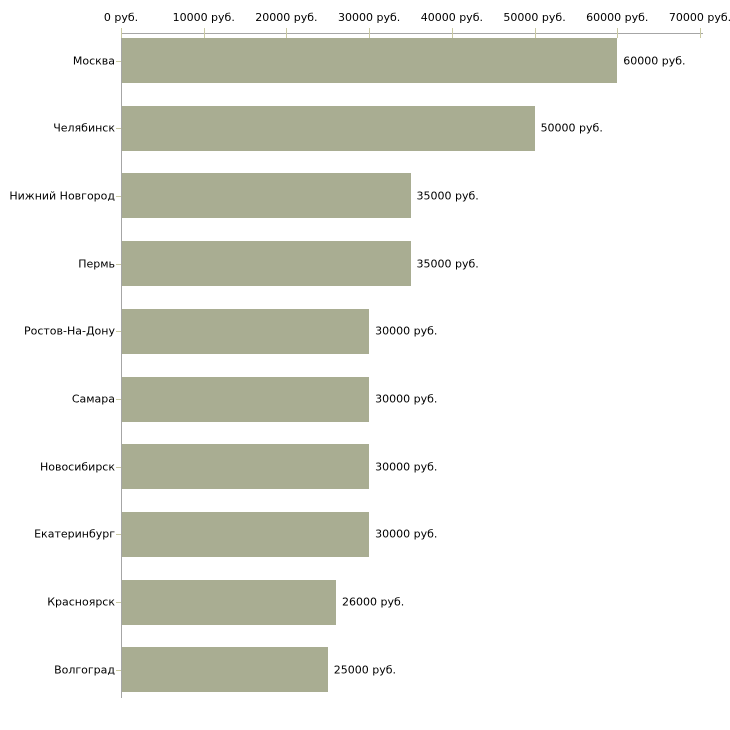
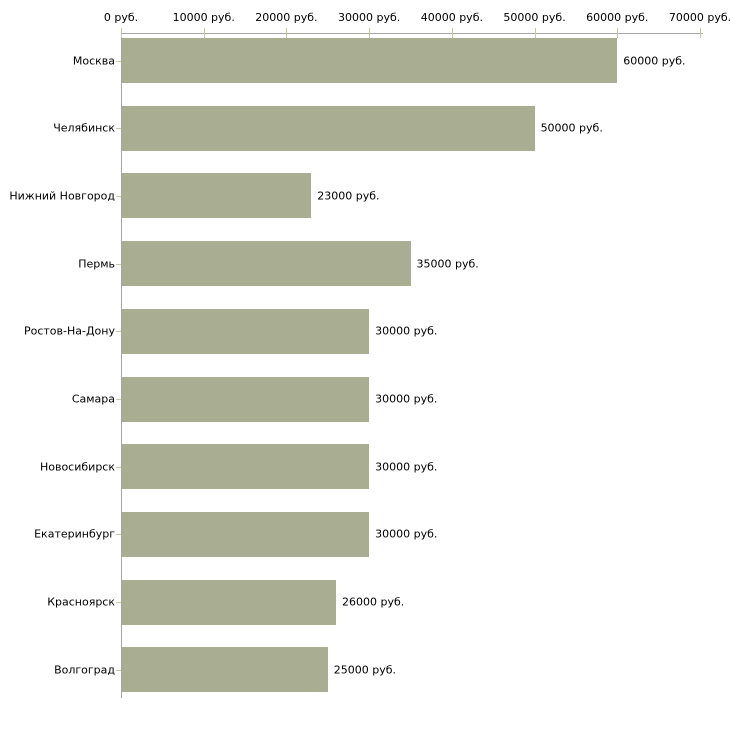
Нижний Новгород: 35000 -> 23000
